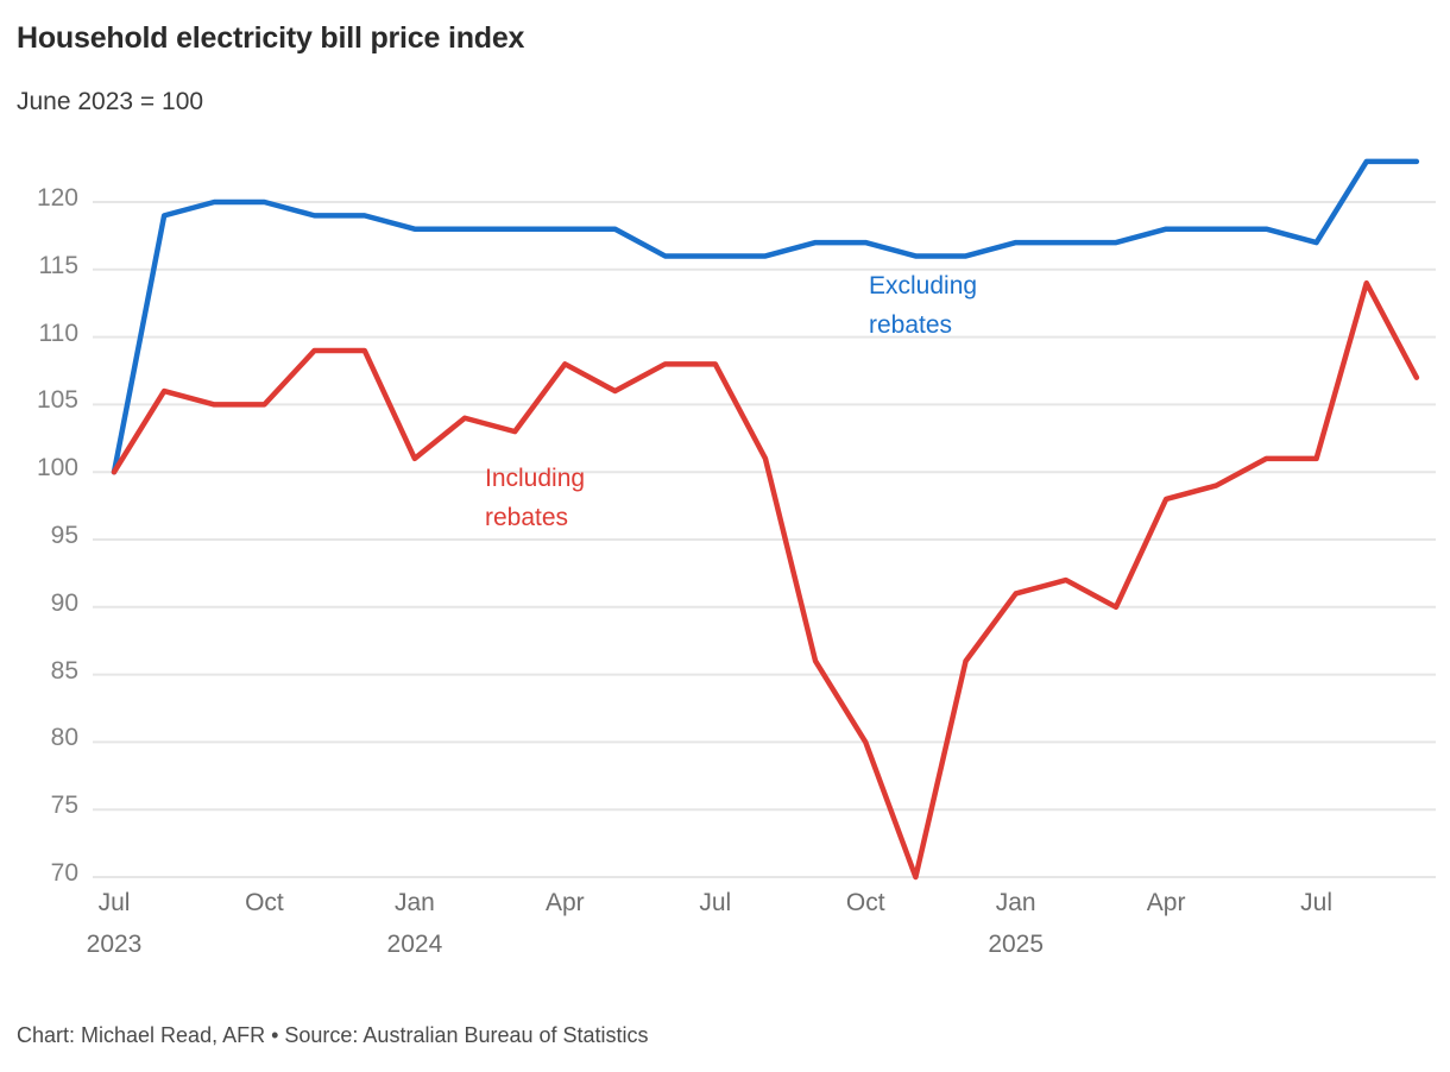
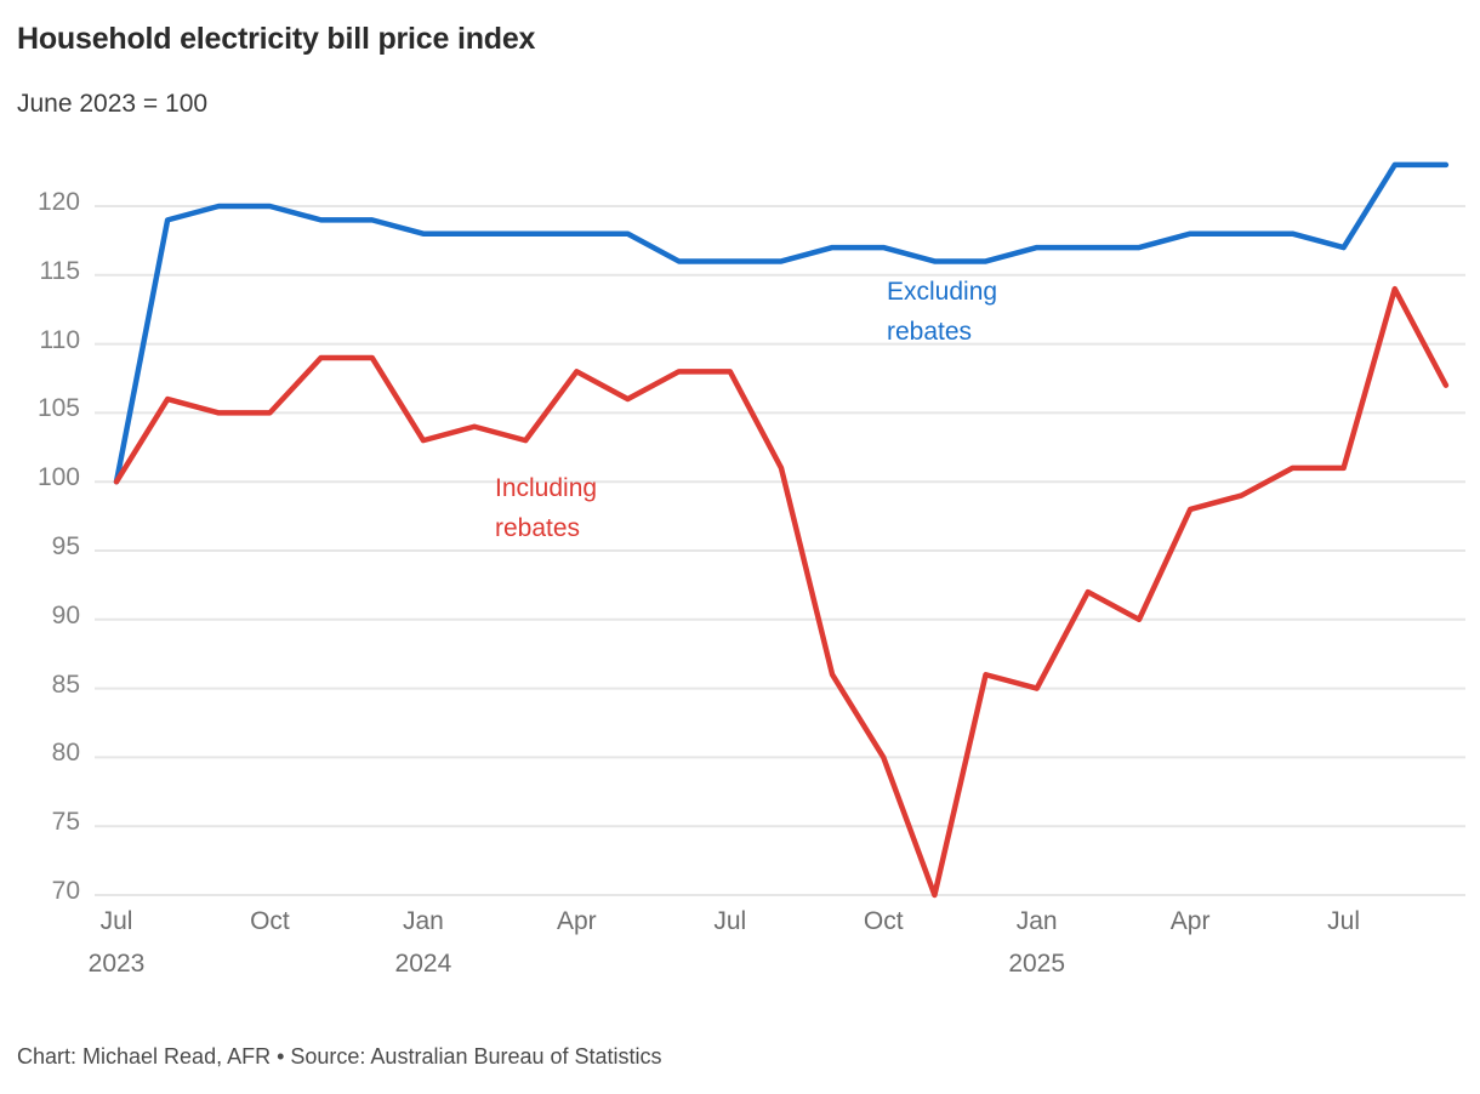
Including rebates/Jan 2024: 101 -> 103
Including rebates/Jan 2025: 91 -> 85
